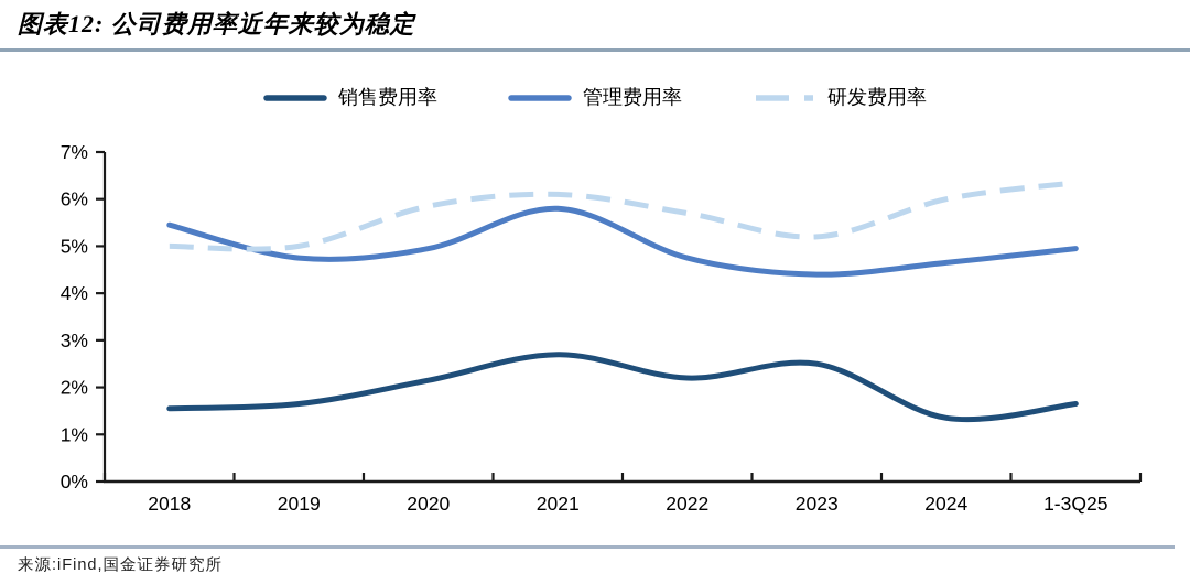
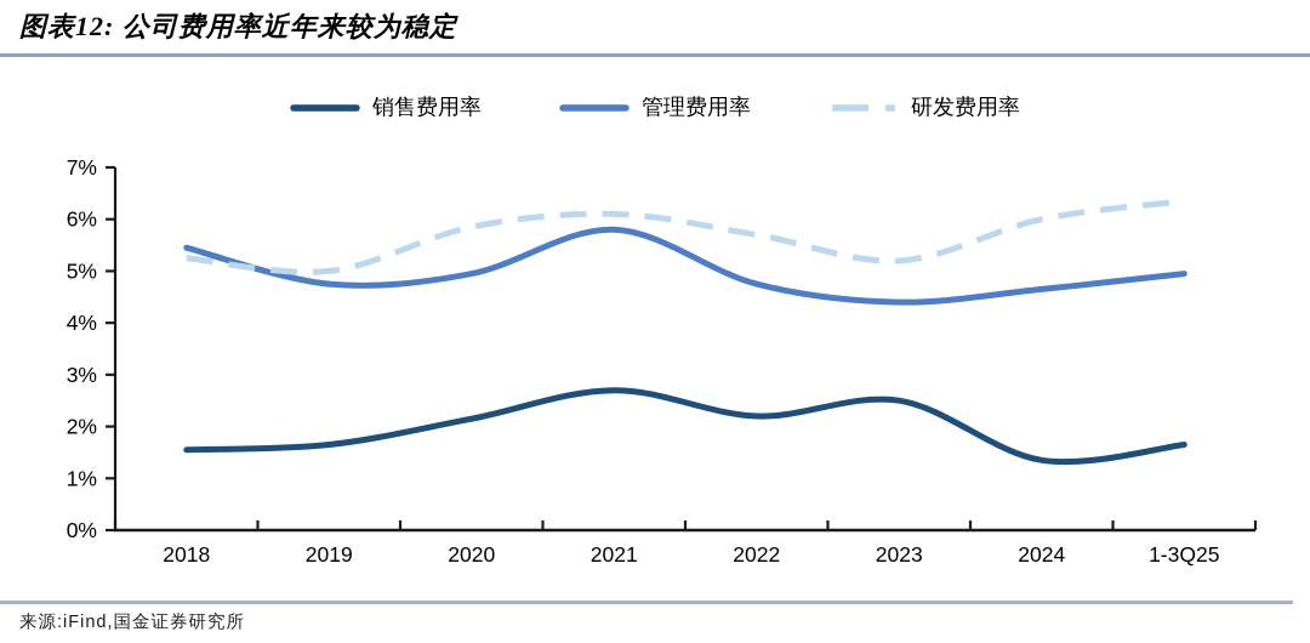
研发费用率/2018: 5.0% -> 5.2%
